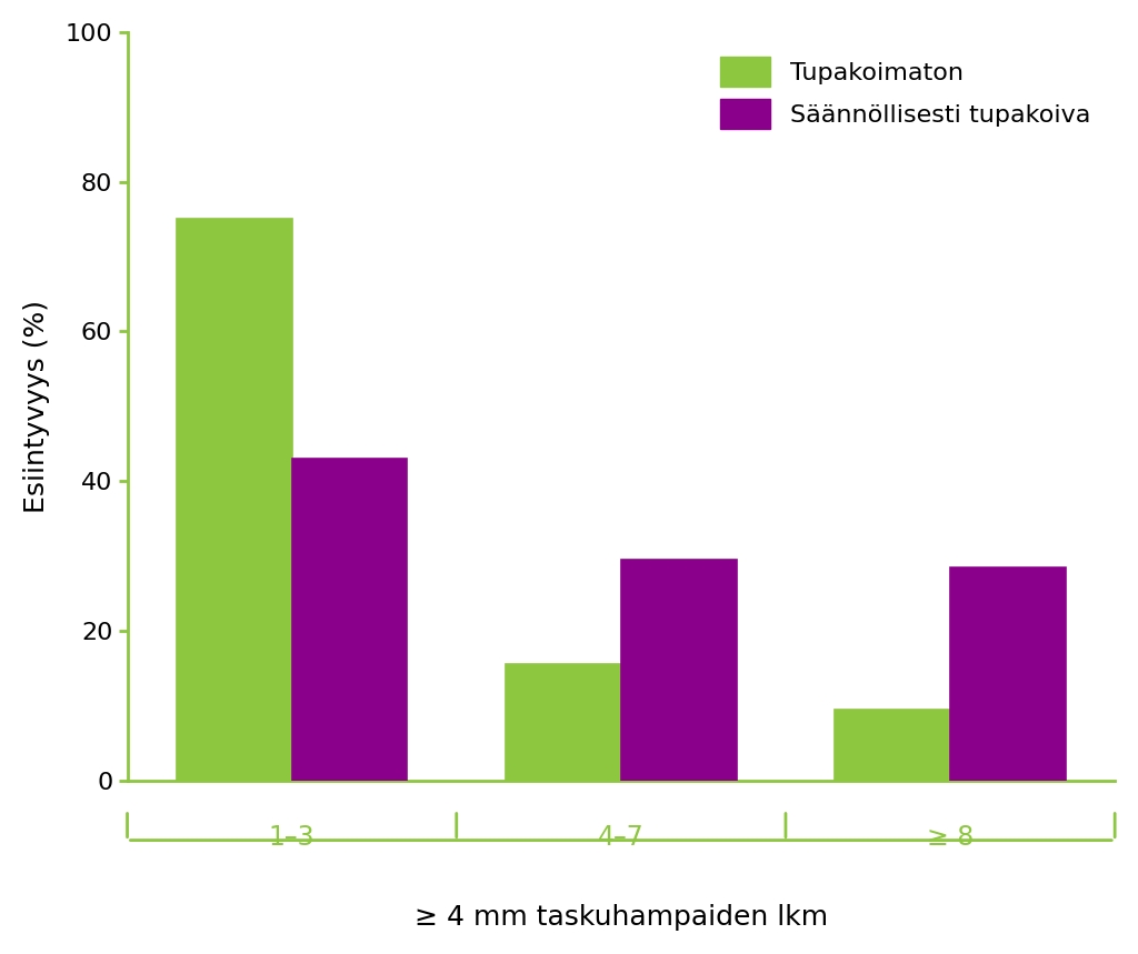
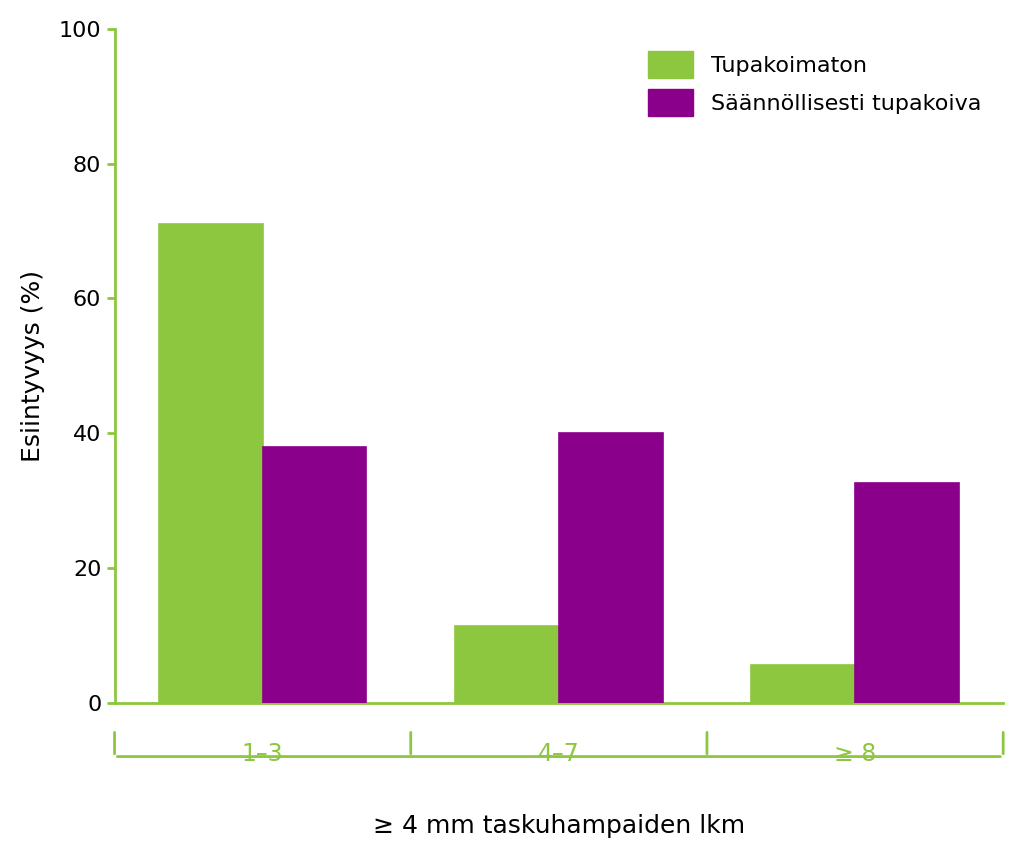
Tupakoimaton/1–3: 75.0 -> 71.0
Säännöllisesti tupakoiva/1–3: 43.0 -> 38.0
Tupakoimaton/4–7: 15.5 -> 11.4
Säännöllisesti tupakoiva/4–7: 29.5 -> 40.0
Tupakoimaton/≥ 8: 9.5 -> 5.6
Säännöllisesti tupakoiva/≥ 8: 28.5 -> 32.6
